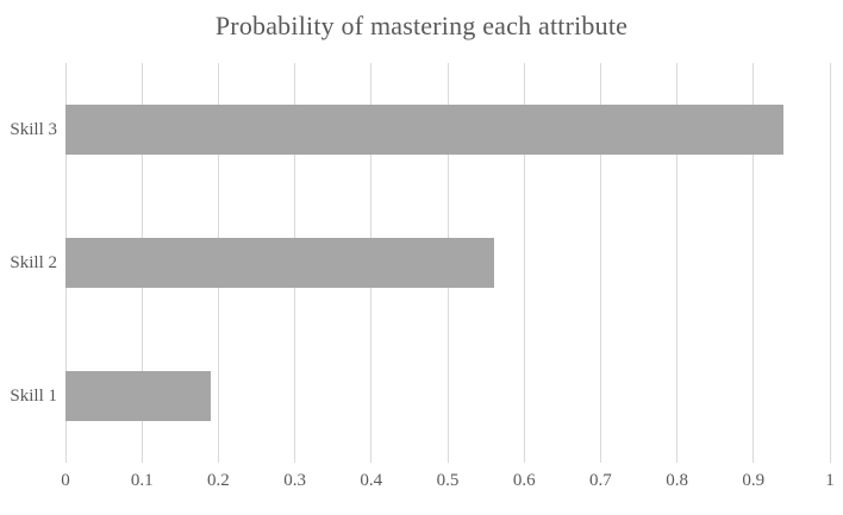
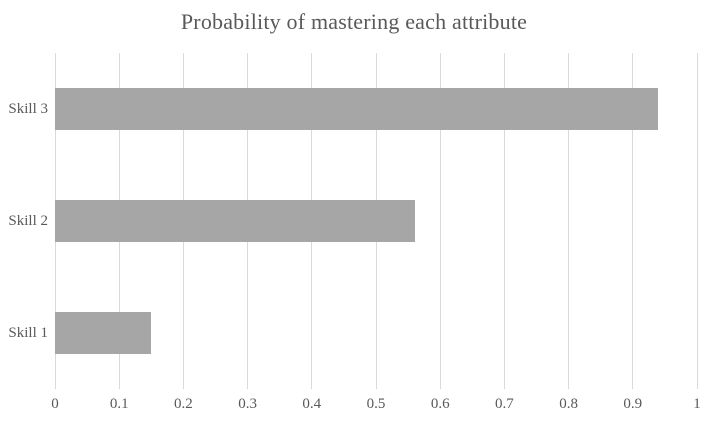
Skill 1: 0.19 -> 0.15
